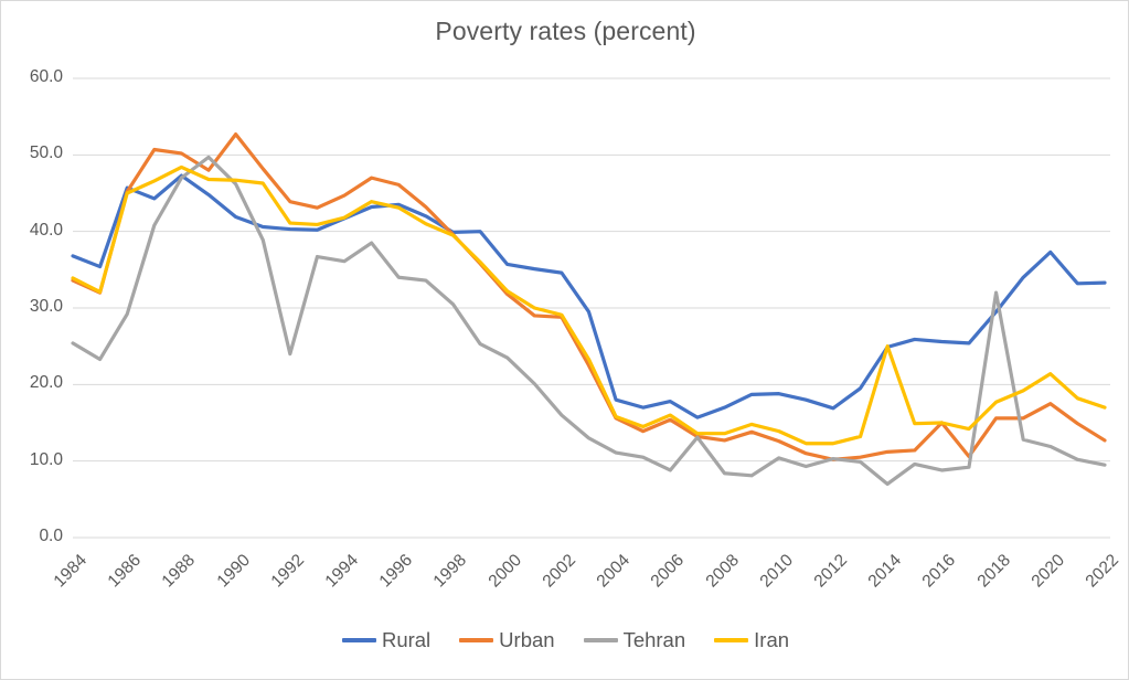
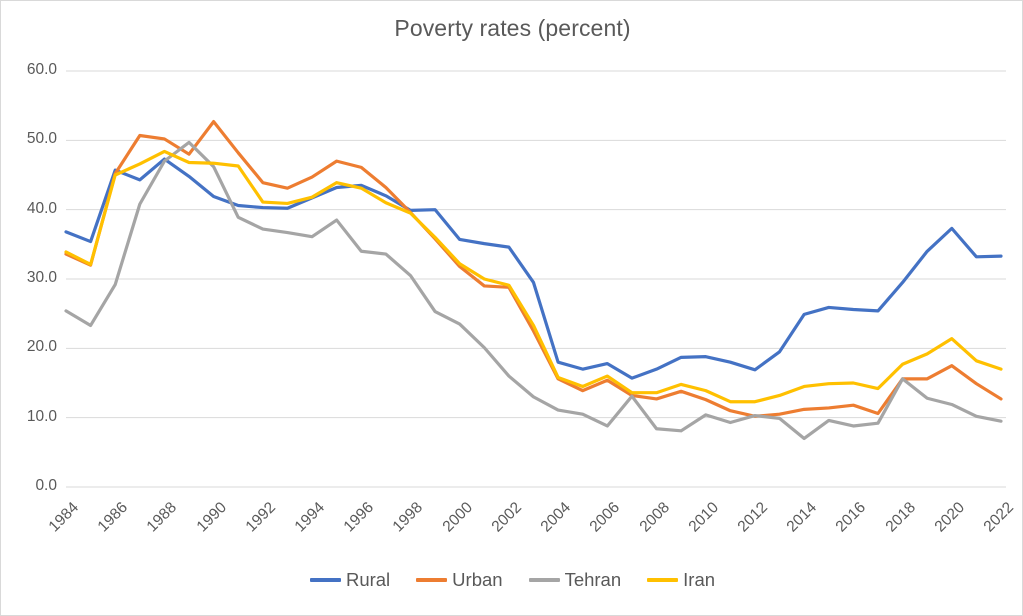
Tehran/1992: 24 -> 37
Iran/2014: 25 -> 14
Urban/2016: 15 -> 12
Tehran/2018: 32 -> 16
